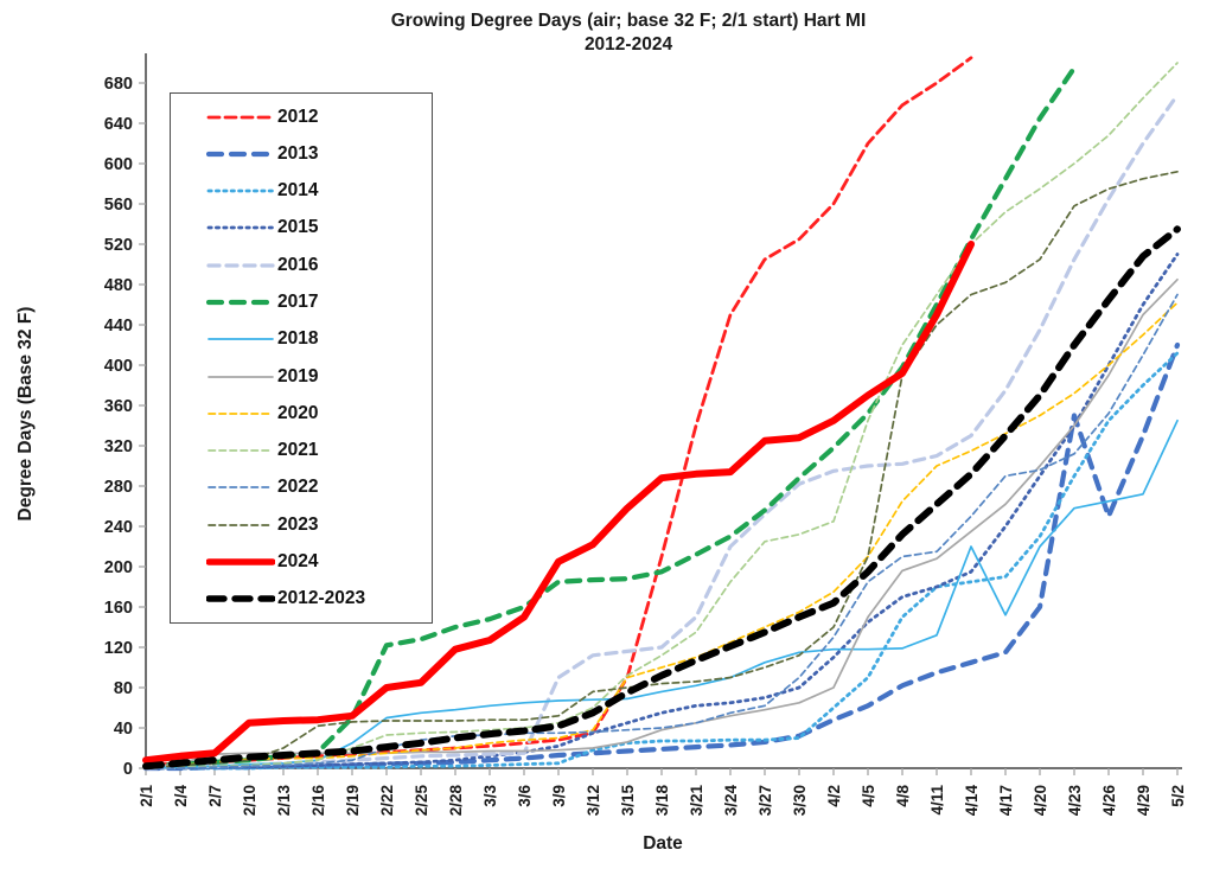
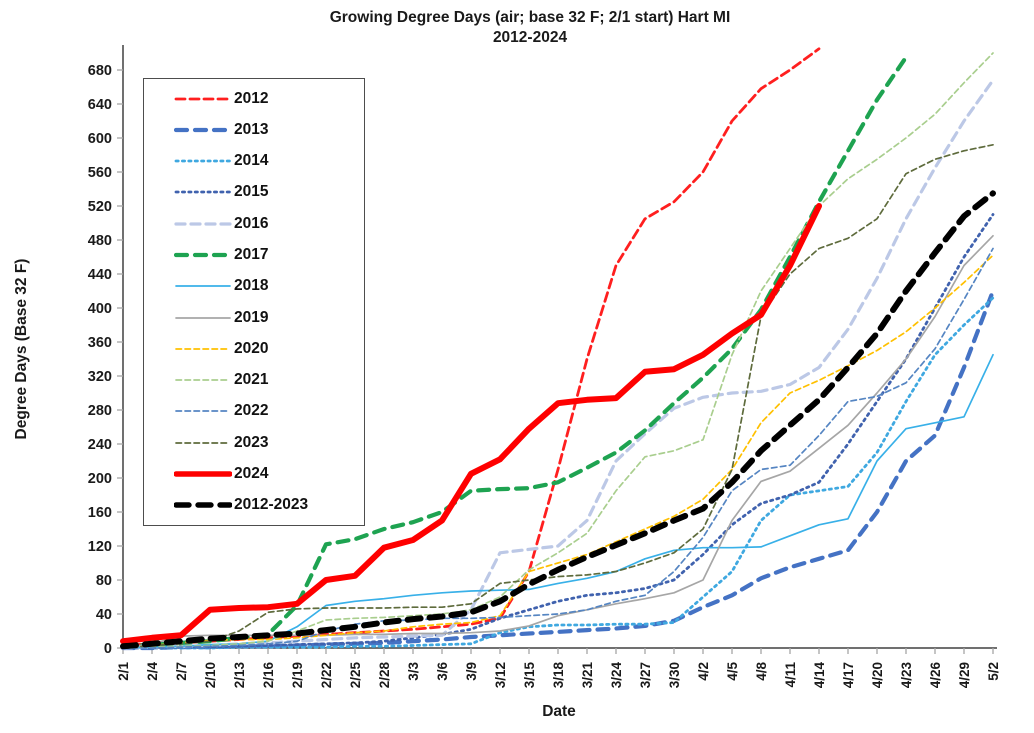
2016/3/9: 90 -> 40
2018/4/14: 220 -> 140
2013/4/23: 350 -> 220
